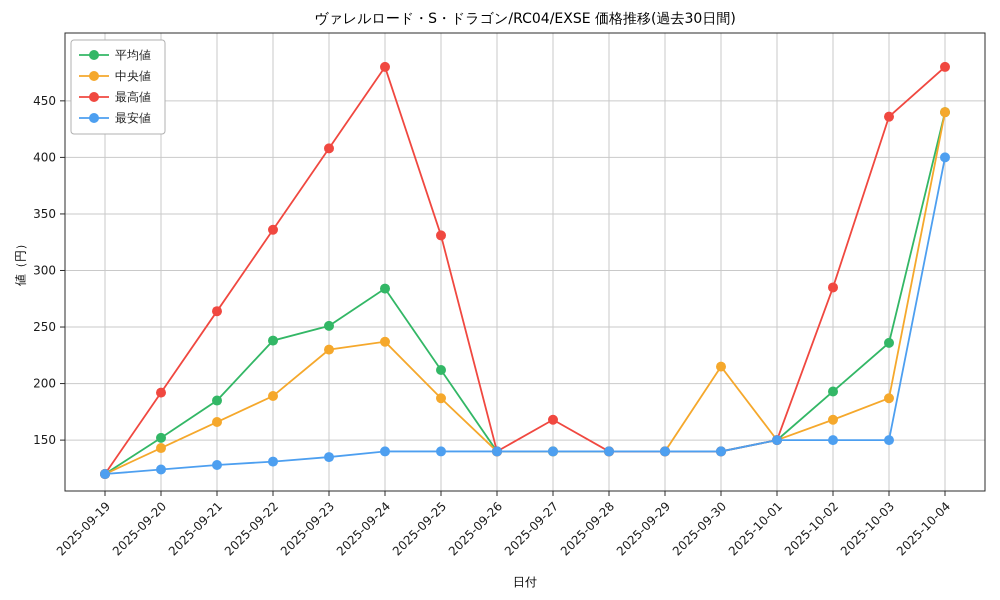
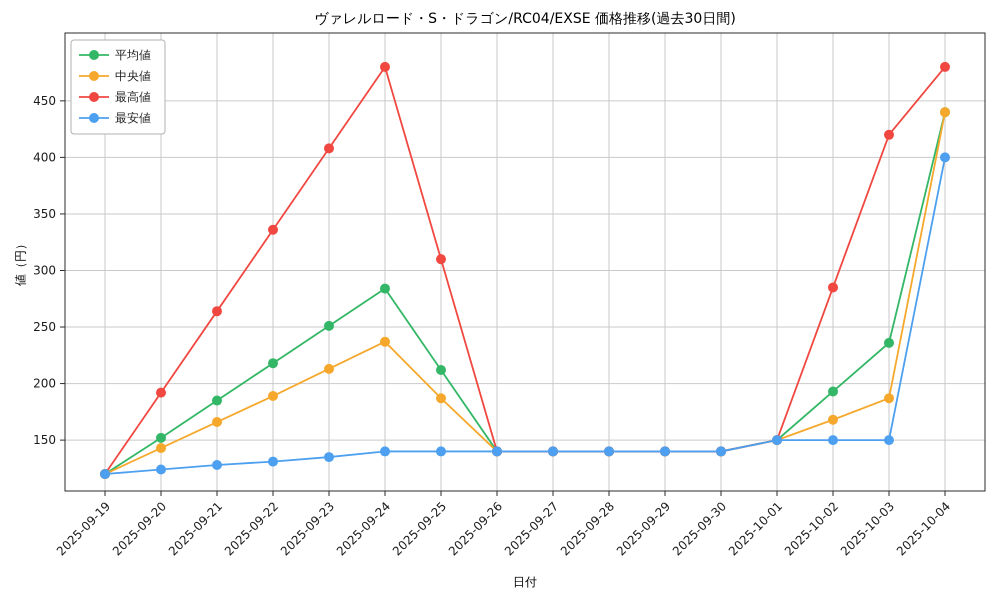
平均値/2025-09-22: 238 -> 218
中央値/2025-09-23: 230 -> 213
最高値/2025-09-25: 331 -> 310
最高値/2025-09-27: 168 -> 140
中央値/2025-09-30: 215 -> 140
最高値/2025-10-03: 436 -> 420
